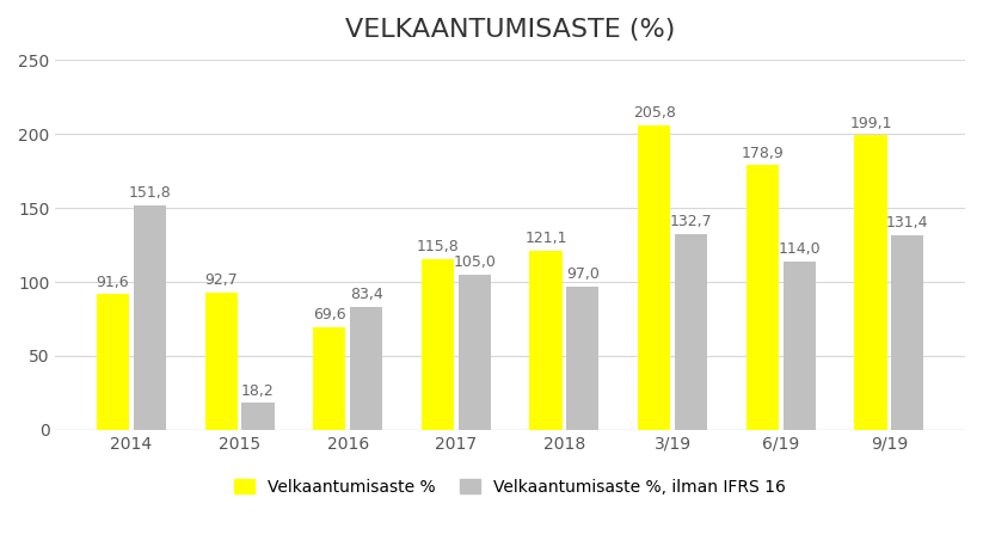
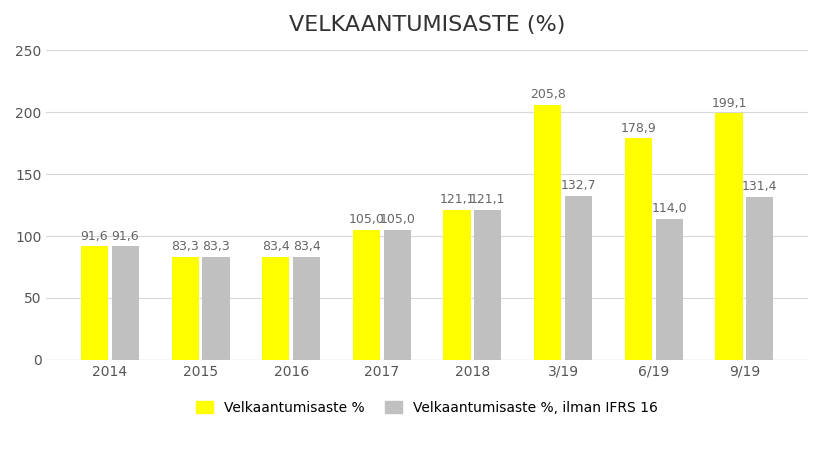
Velkaantumisaste %, ilman IFRS 16/2014: 151,8 -> 91,6
Velkaantumisaste %/2015: 92,7 -> 83,3
Velkaantumisaste %, ilman IFRS 16/2015: 18,2 -> 83,3
Velkaantumisaste %/2016: 69,6 -> 83,4
Velkaantumisaste %/2017: 115,8 -> 105,0
Velkaantumisaste %, ilman IFRS 16/2018: 97,0 -> 121,1
